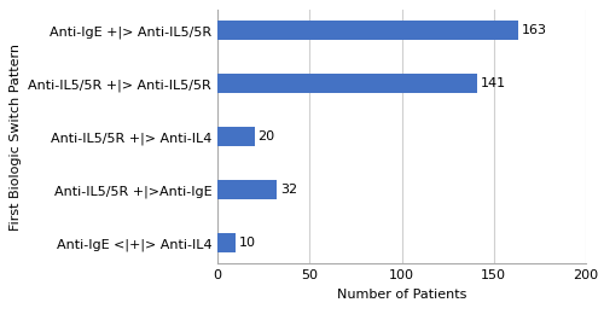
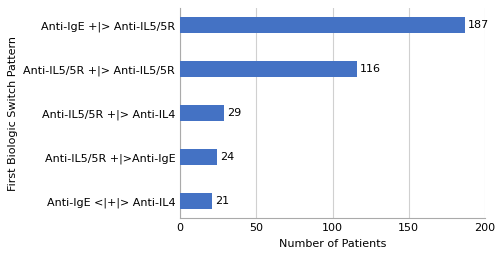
Anti-IgE +|> Anti-IL5/5R: 163 -> 187
Anti-IL5/5R +|> Anti-IL5/5R: 141 -> 116
Anti-IL5/5R +|> Anti-IL4: 20 -> 29
Anti-IL5/5R +|>Anti-IgE: 32 -> 24
Anti-IgE <|+|> Anti-IL4: 10 -> 21
